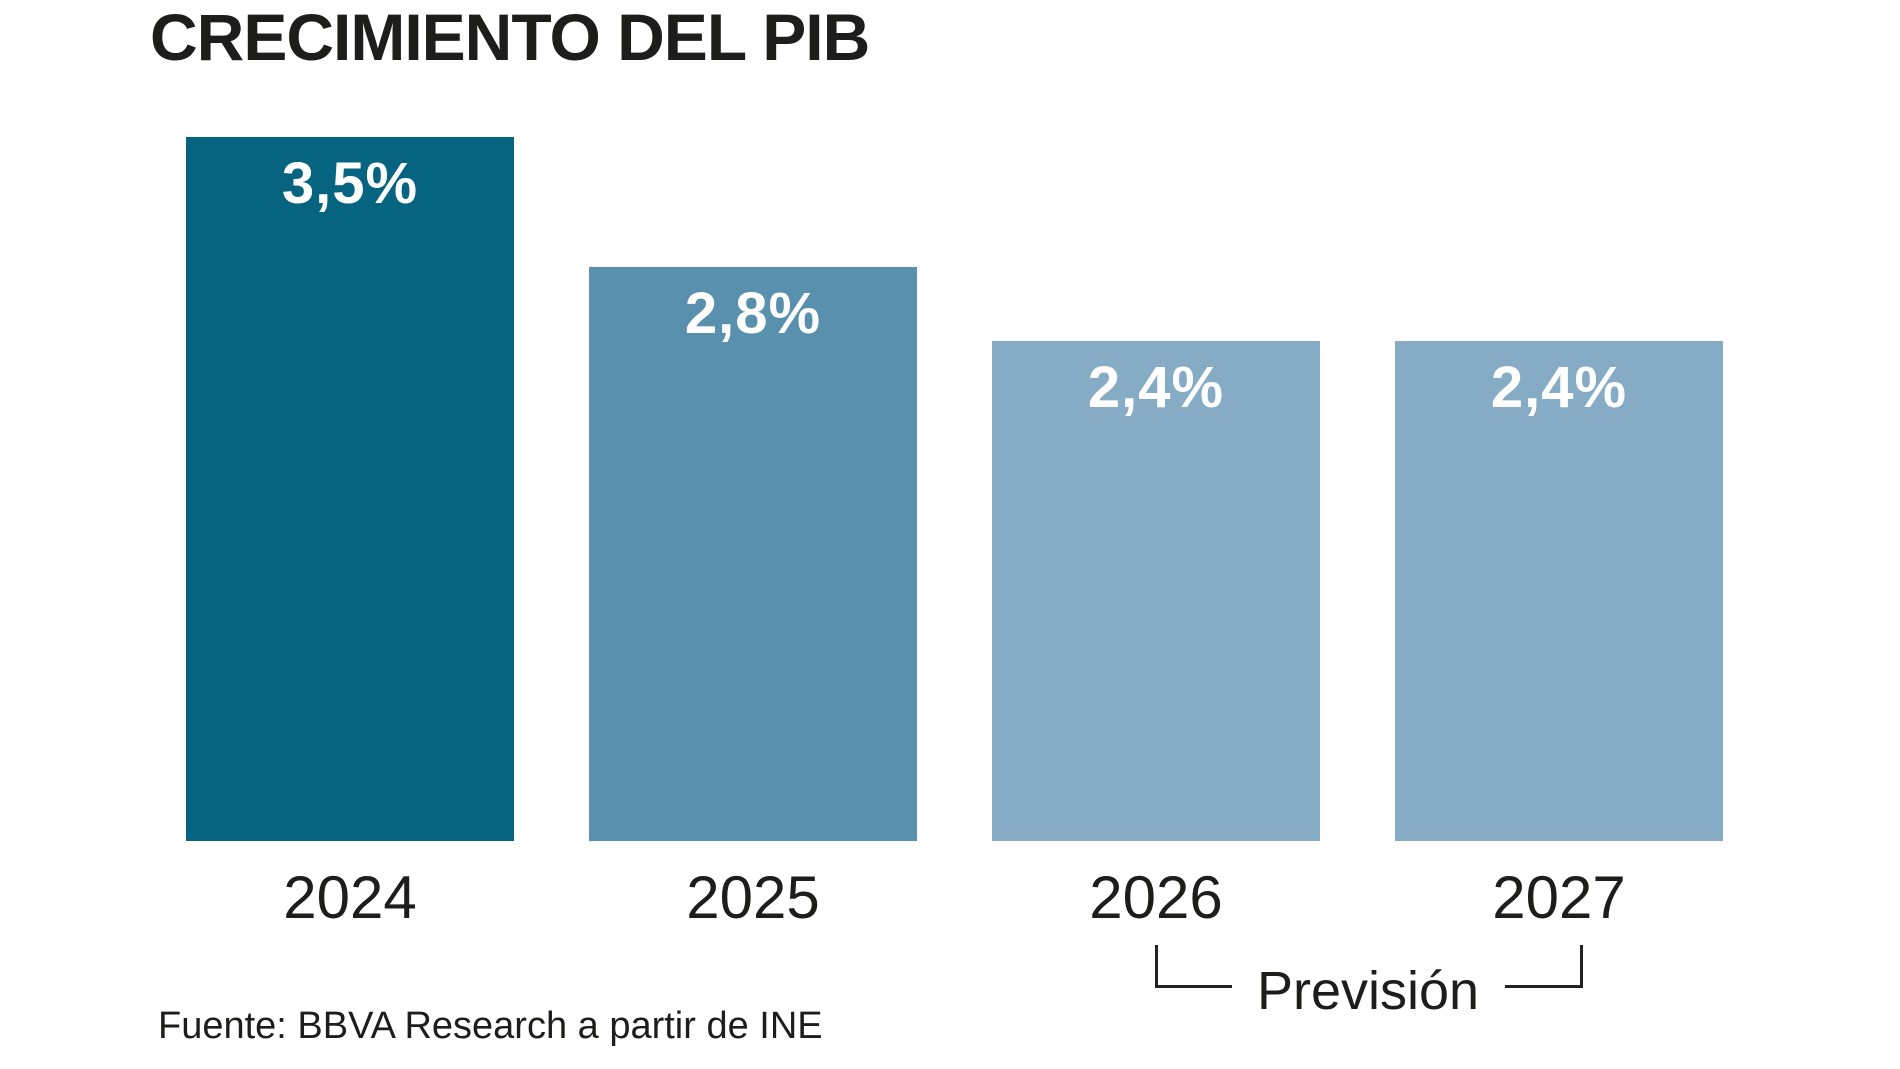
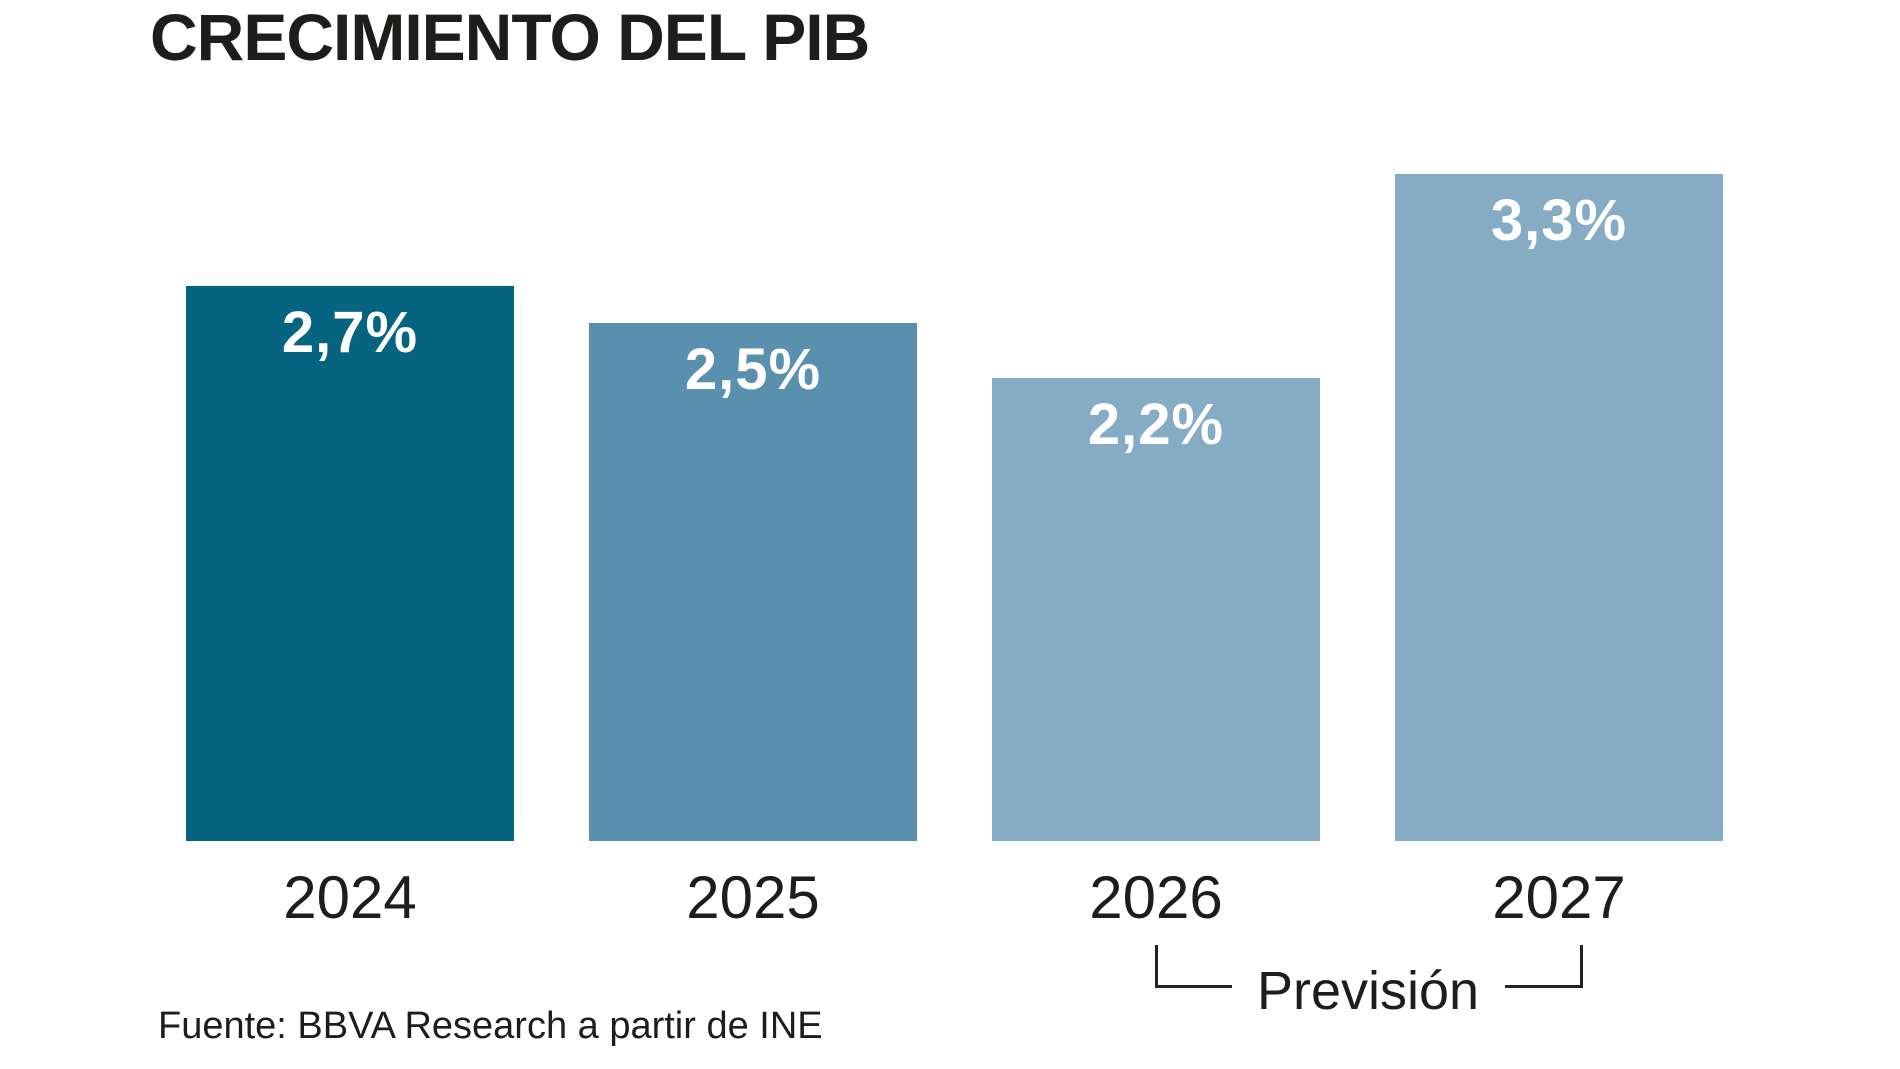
2024: 3,5% -> 2,7%
2025: 2,8% -> 2,5%
2026: 2,4% -> 2,2%
2027: 2,4% -> 3,3%
